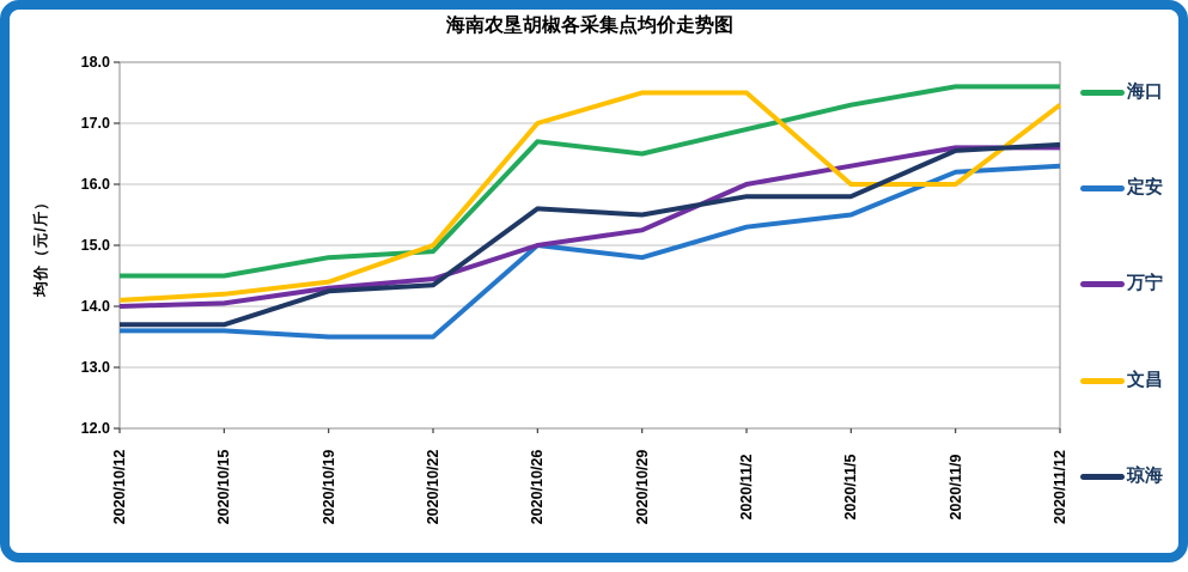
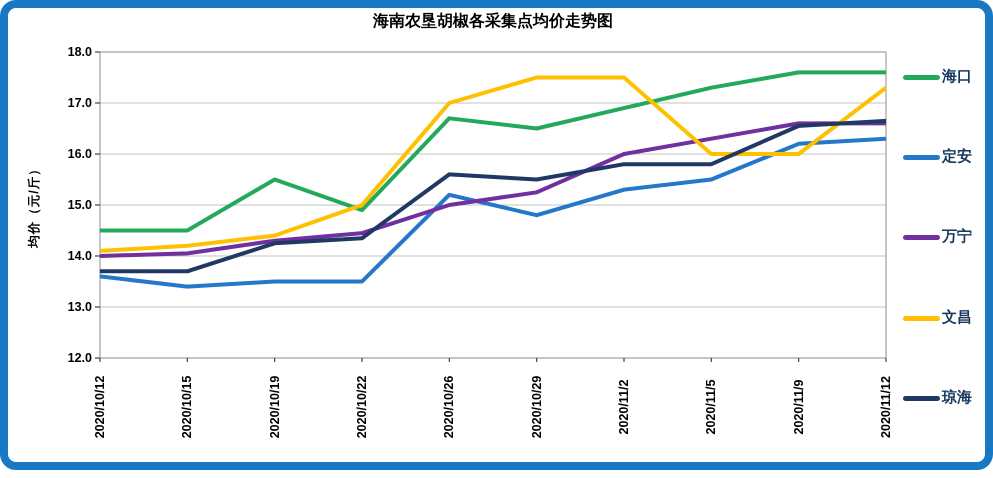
定安/2020/10/15: 13.6 -> 13.4
海口/2020/10/19: 14.8 -> 15.5
定安/2020/10/26: 15.0 -> 15.2
